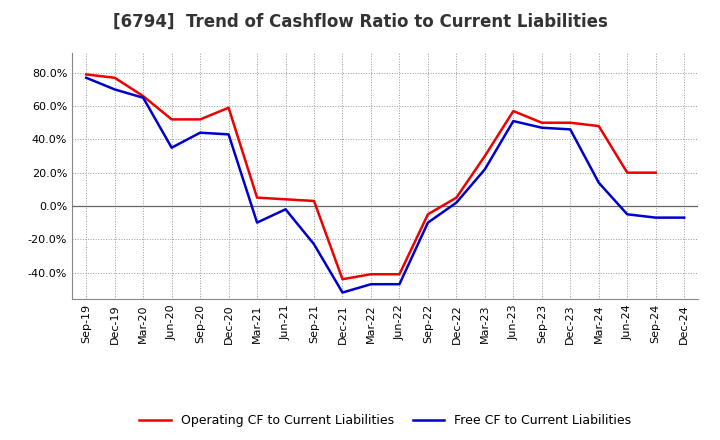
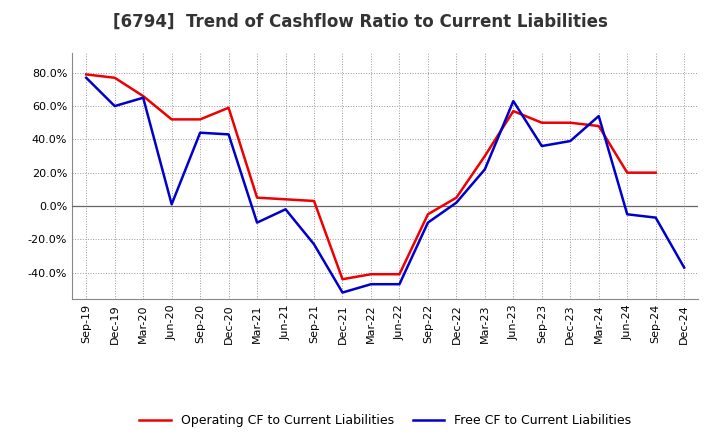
Free CF to Current Liabilities/Dec-19: 70% -> 60%
Free CF to Current Liabilities/Jun-20: 35% -> 1%
Free CF to Current Liabilities/Jun-23: 51% -> 63%
Free CF to Current Liabilities/Sep-23: 47% -> 36%
Free CF to Current Liabilities/Dec-23: 46% -> 39%
Free CF to Current Liabilities/Mar-24: 14% -> 54%
Free CF to Current Liabilities/Dec-24: -7% -> -37%
